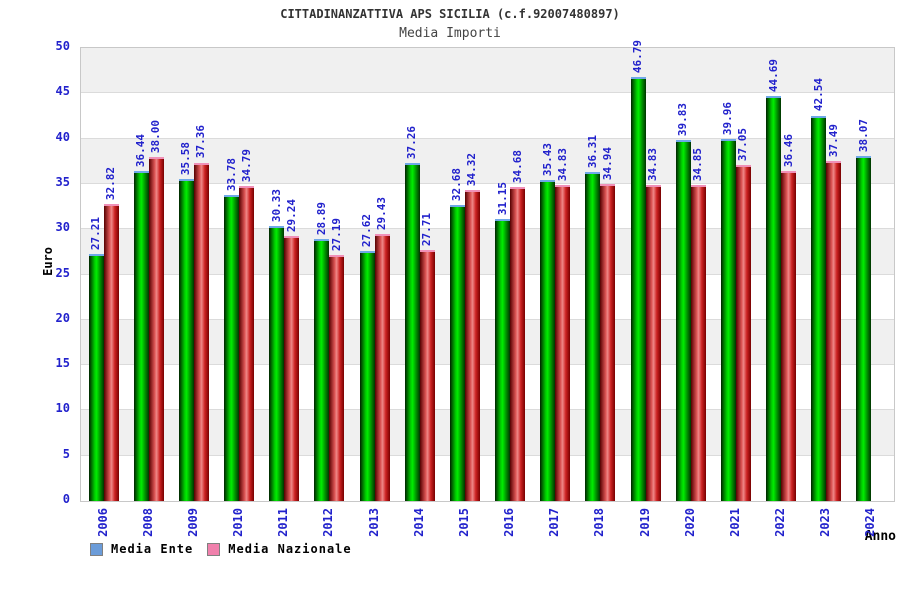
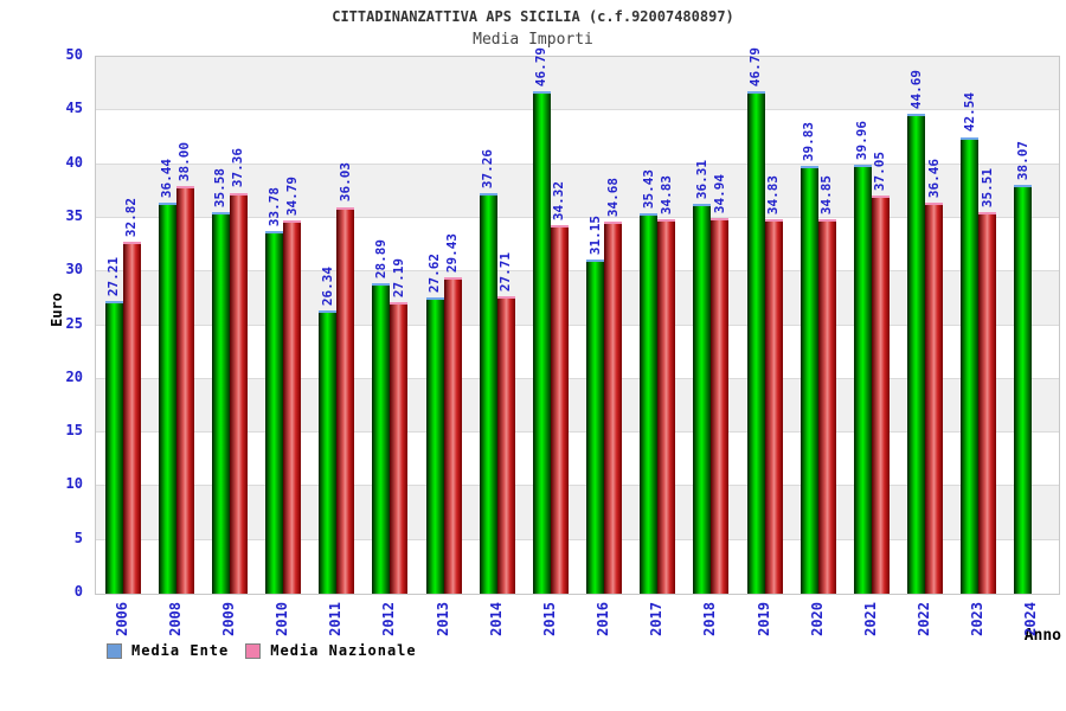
Media Ente/2011: 30.33 -> 26.34
Media Nazionale/2011: 29.24 -> 36.03
Media Ente/2015: 32.68 -> 46.79
Media Nazionale/2023: 37.49 -> 35.51
